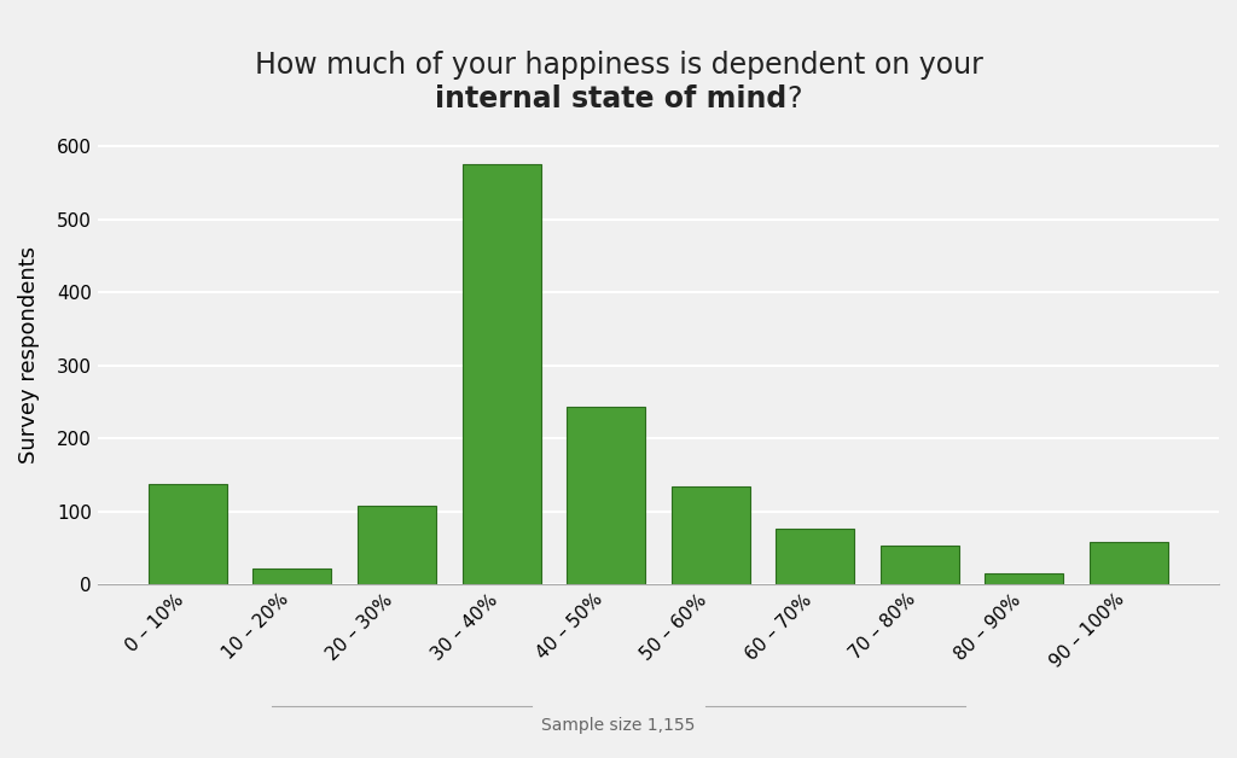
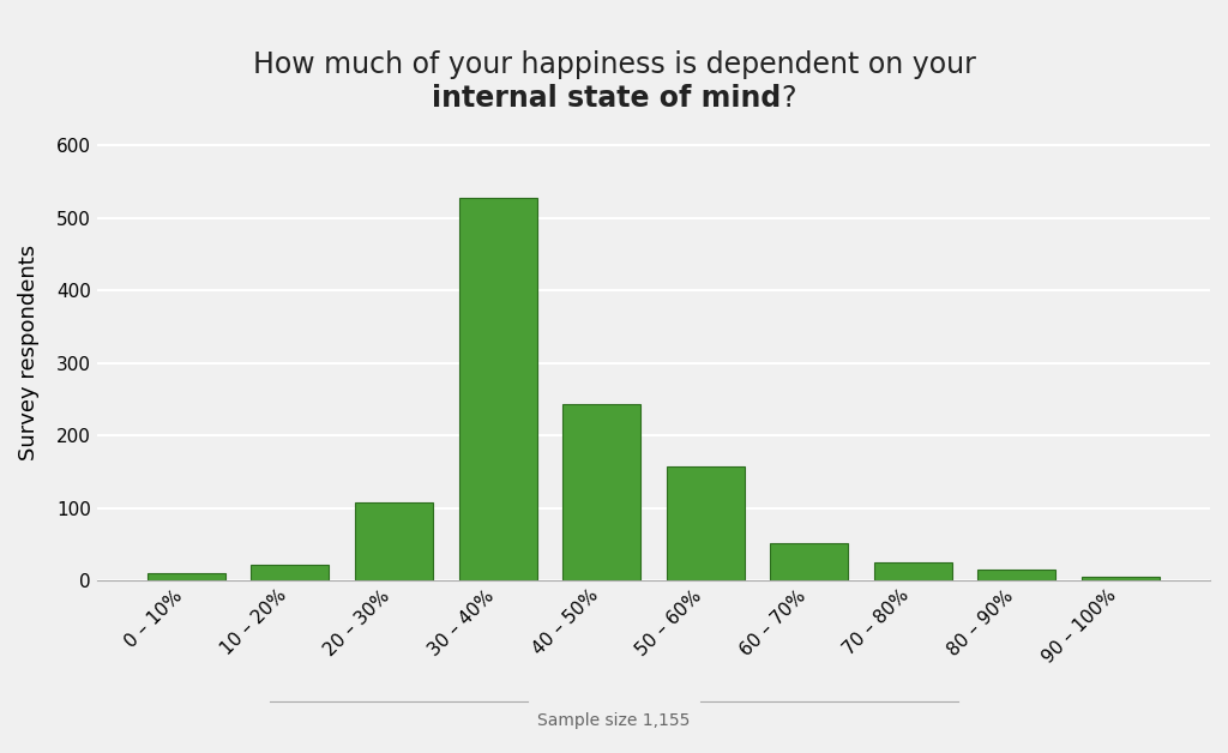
0 – 10%: 138 -> 10
30 – 40%: 576 -> 527
50 – 60%: 134 -> 158
60 – 70%: 76 -> 52
70 – 80%: 54 -> 26
90 – 100%: 58 -> 5
